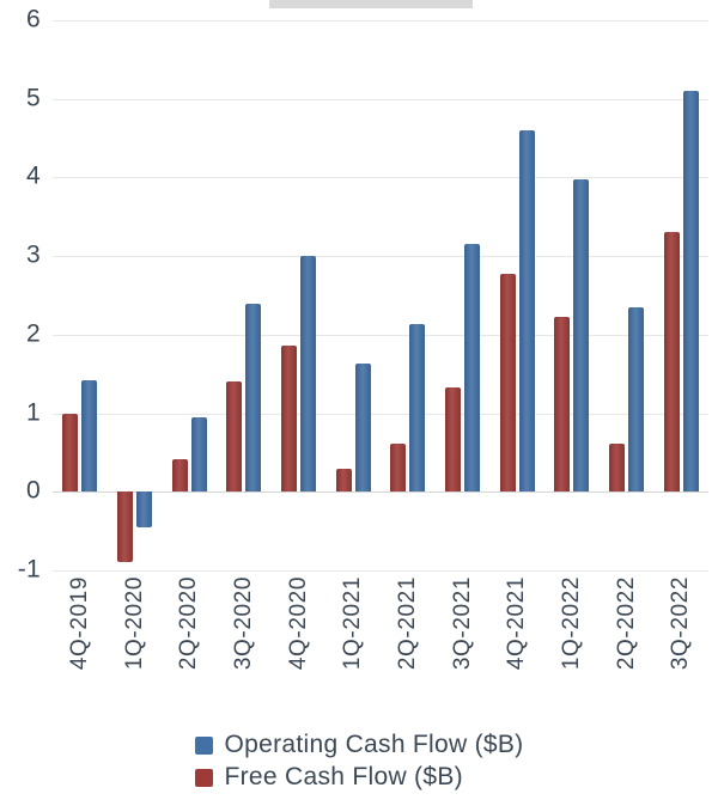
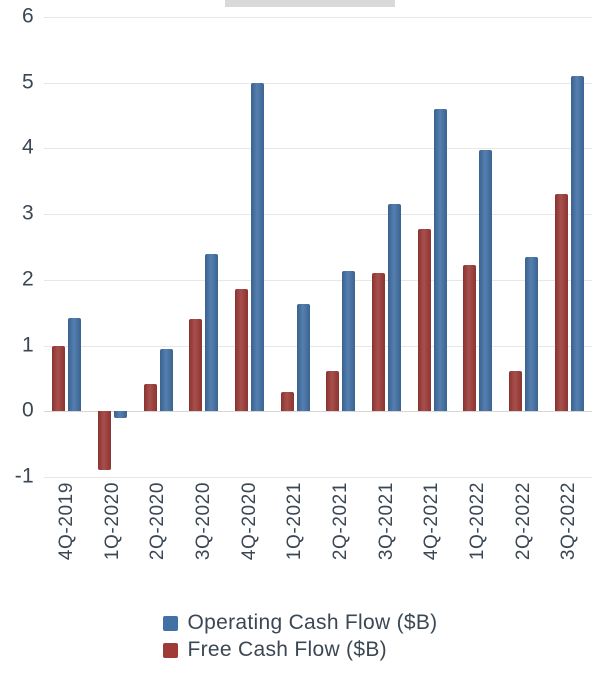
Operating Cash Flow ($B)/1Q-2020: -0.5 -> -0.1
Operating Cash Flow ($B)/4Q-2020: 3.0 -> 5.0
Free Cash Flow ($B)/3Q-2021: 1.3 -> 2.1
